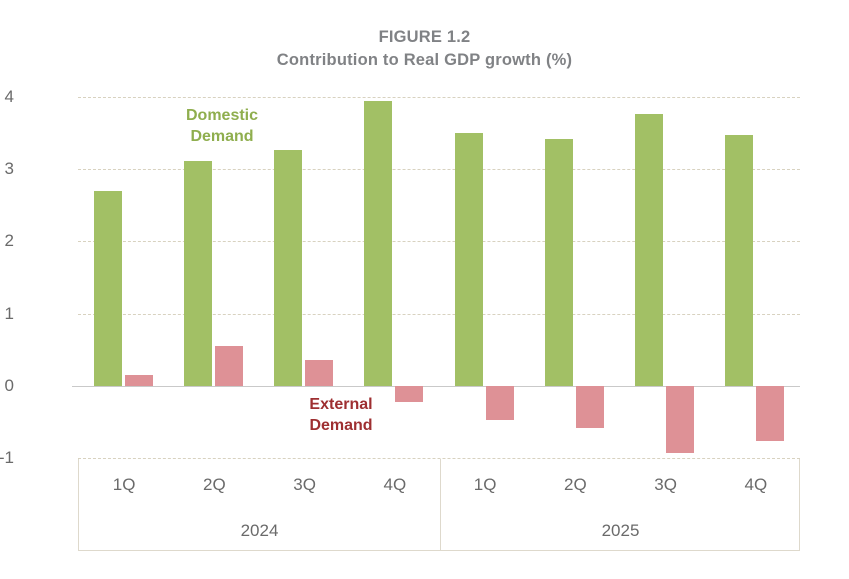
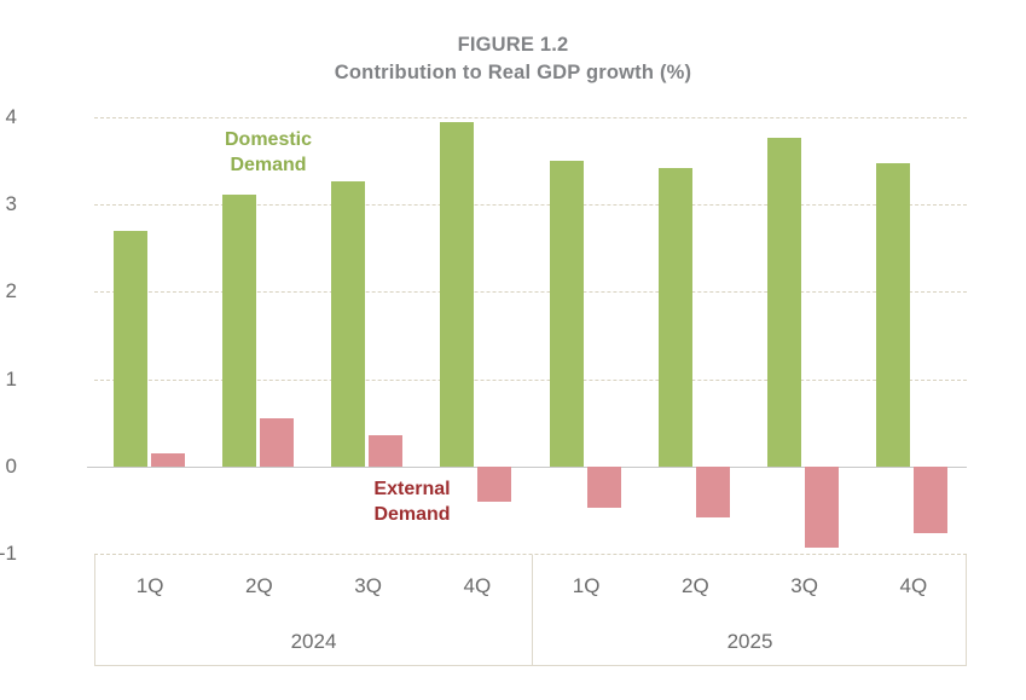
External Demand/4Q 2024: -0.2 -> -0.4
